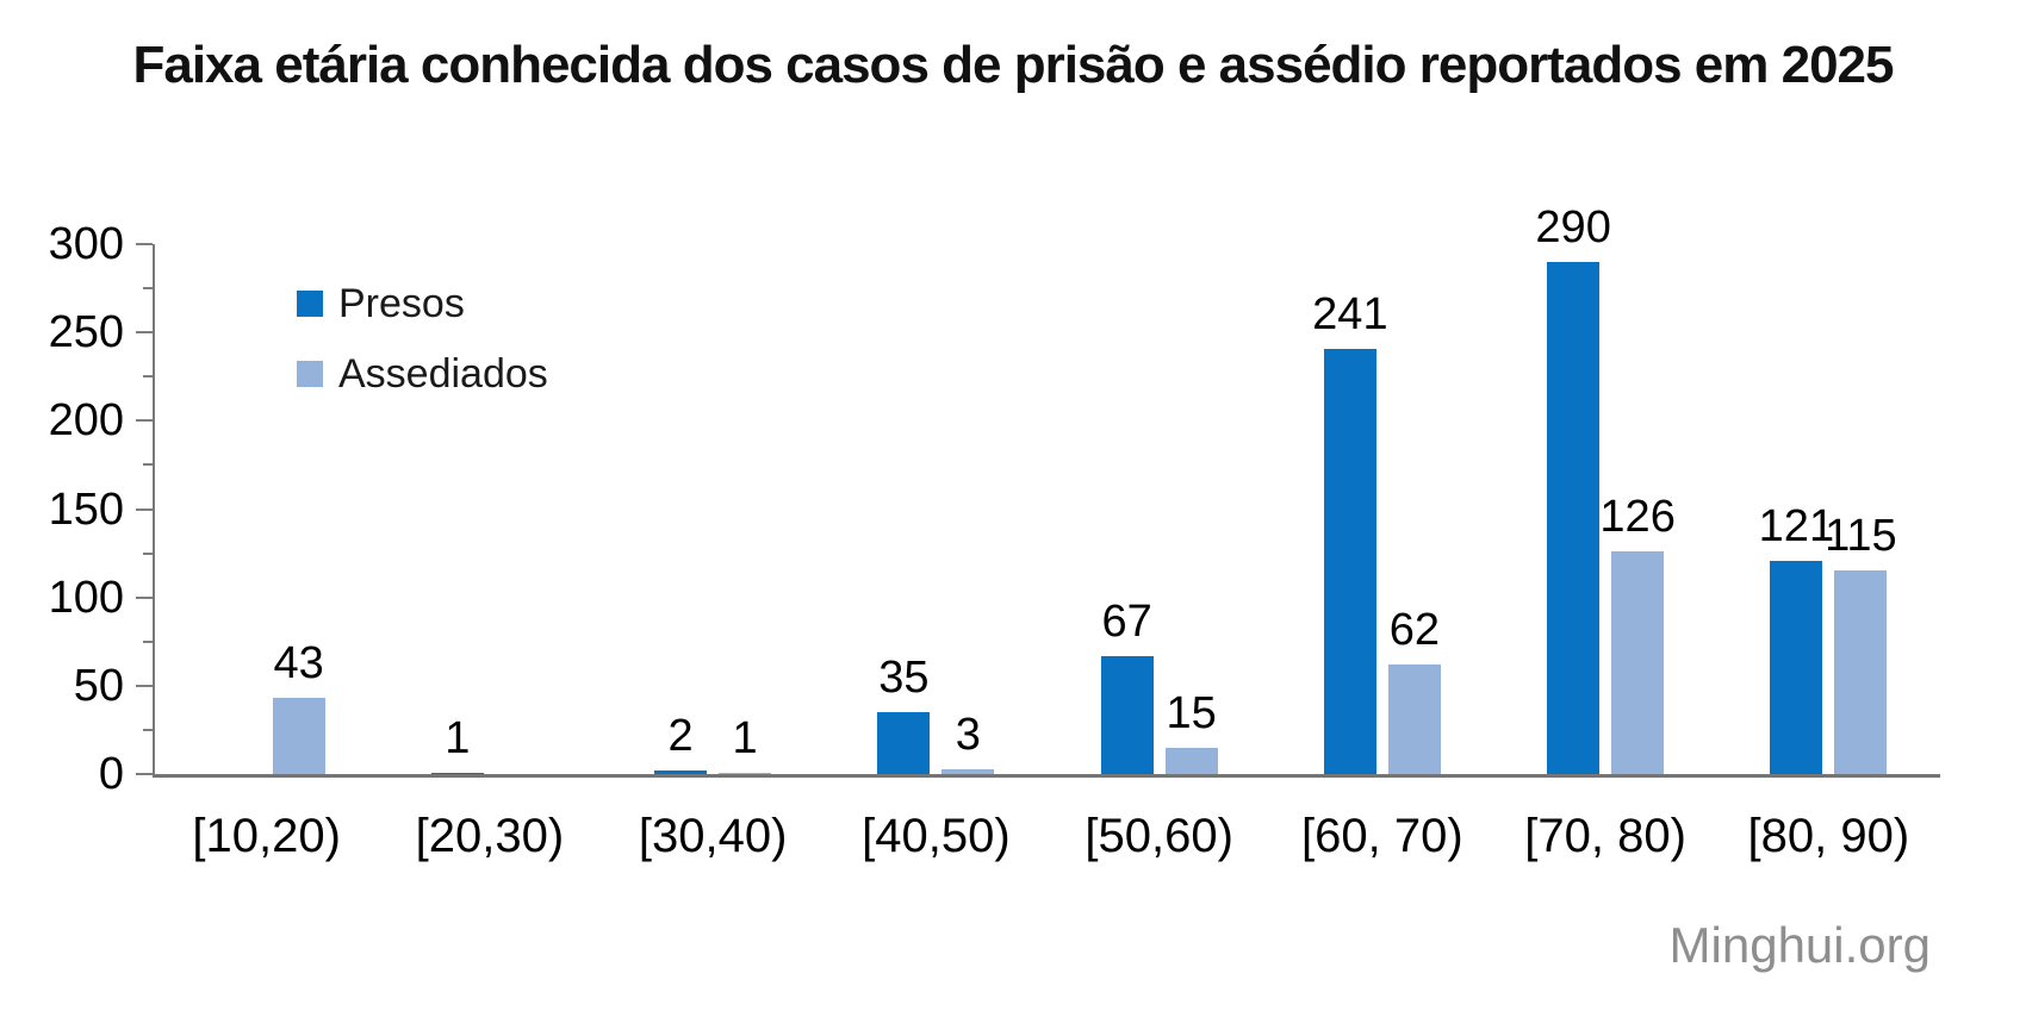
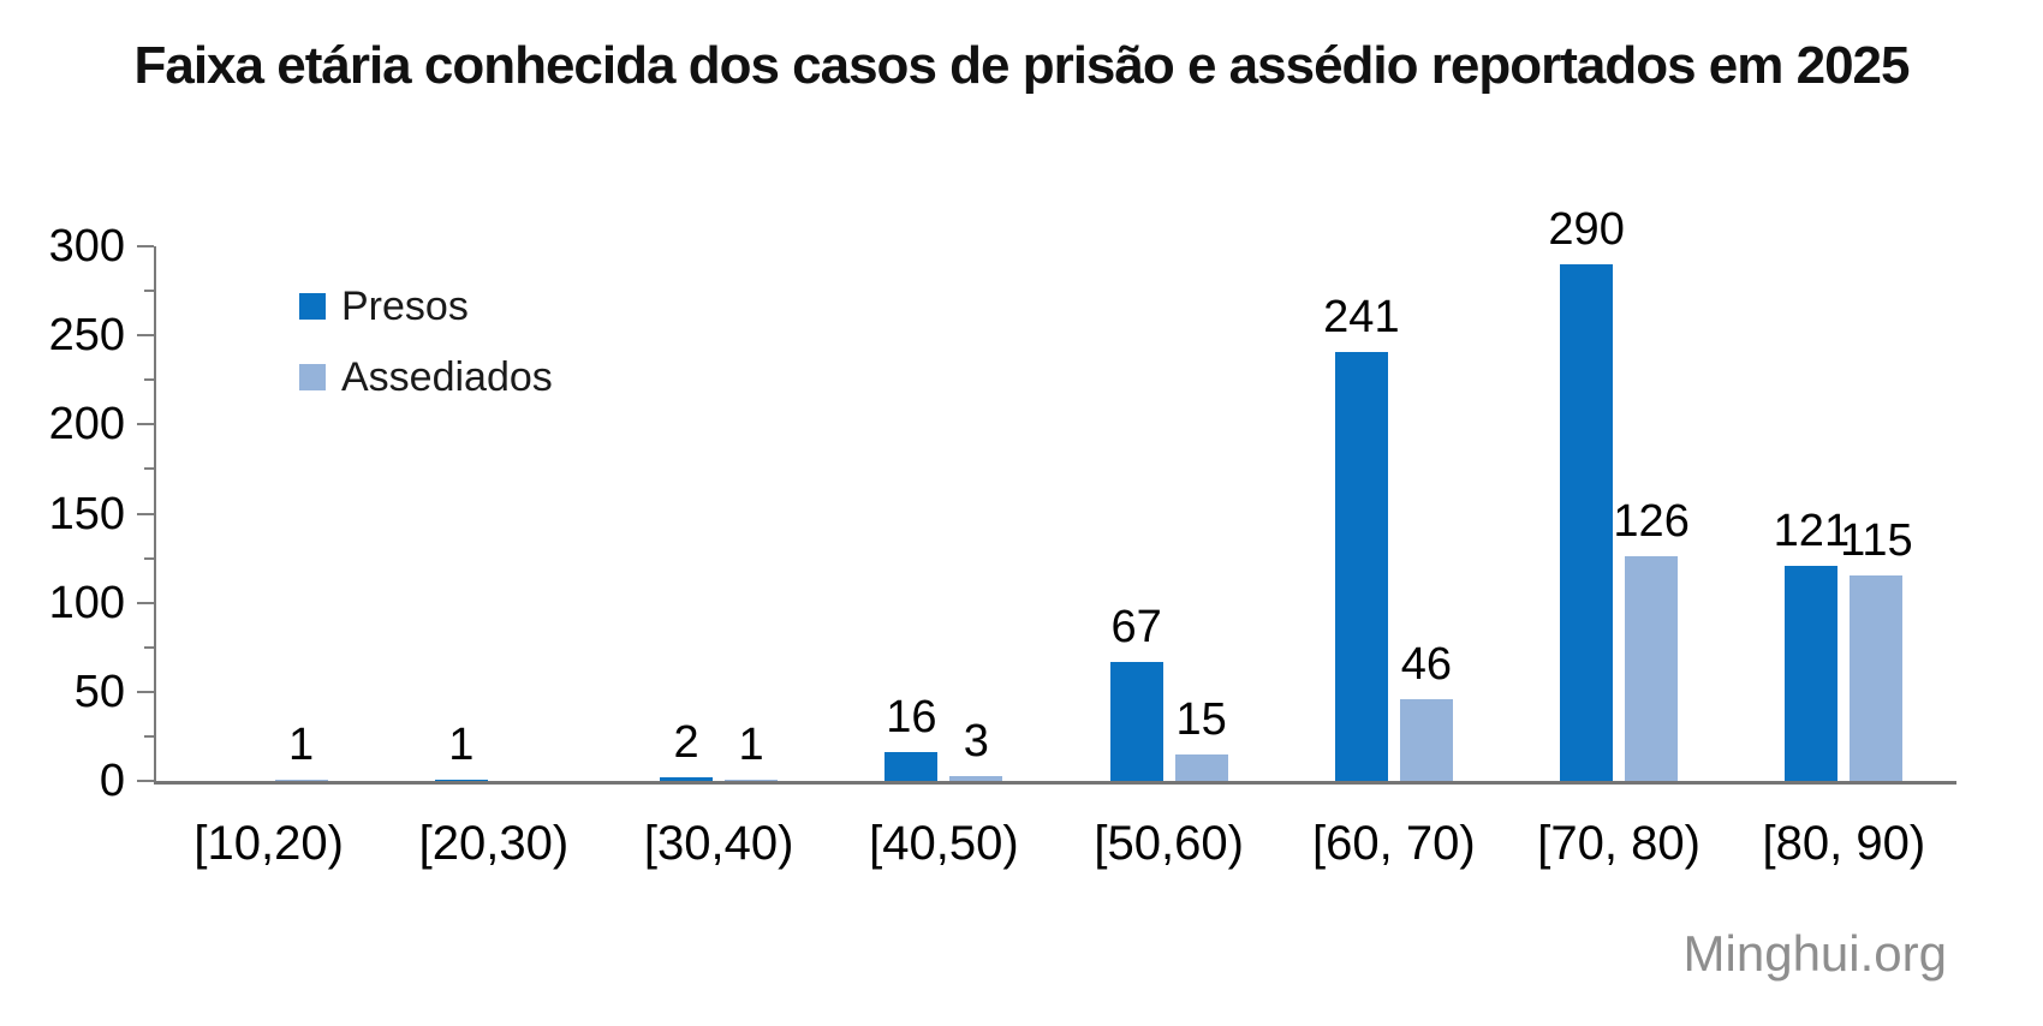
Assediados/[10,20): 43 -> 1
Presos/[40,50): 35 -> 16
Assediados/[60, 70): 62 -> 46
